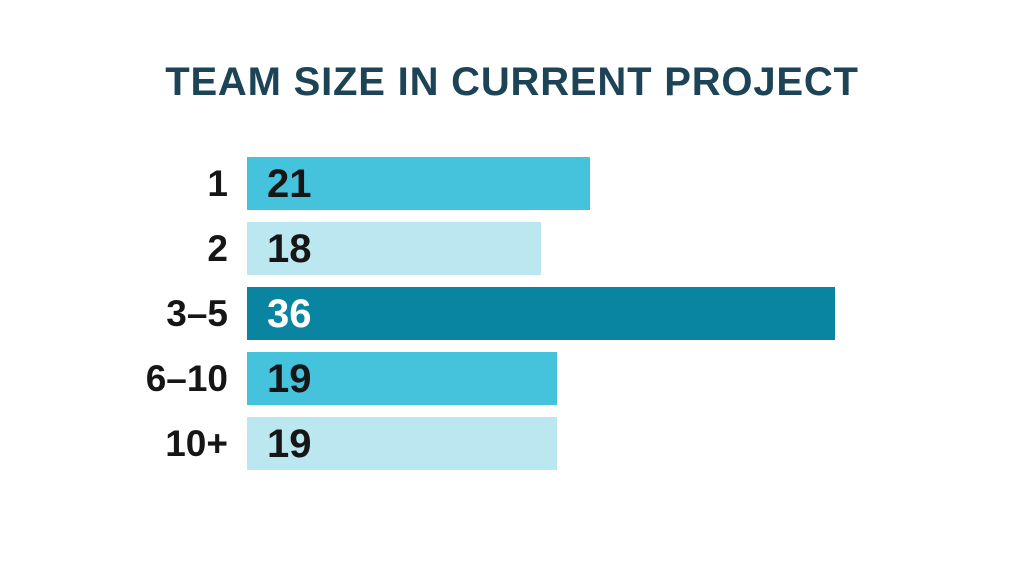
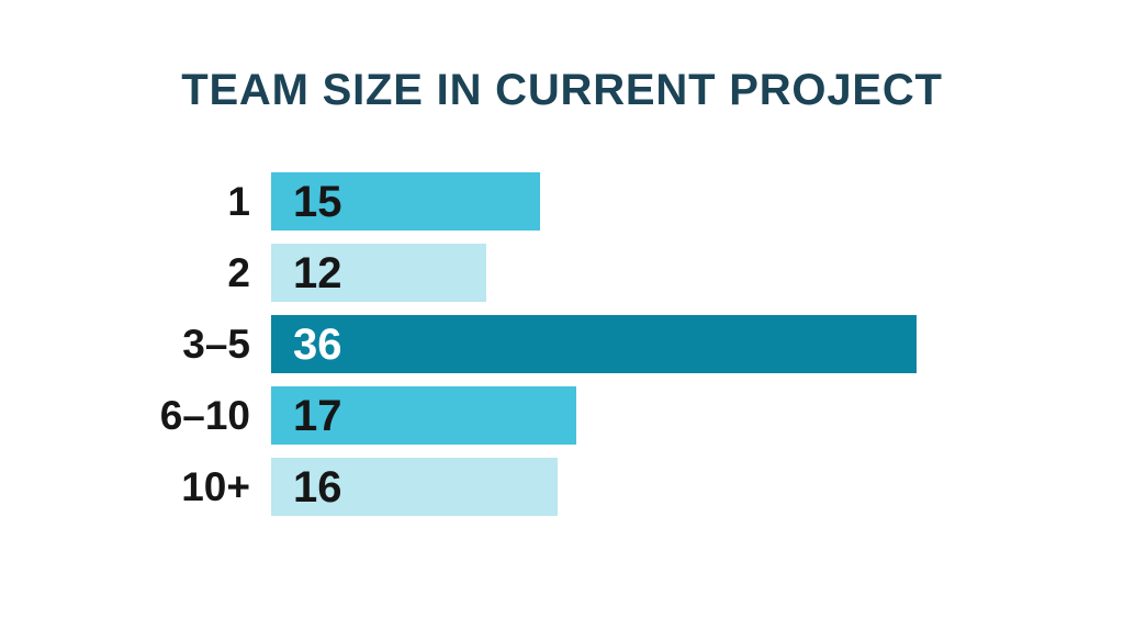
1: 21 -> 15
2: 18 -> 12
6–10: 19 -> 17
10+: 19 -> 16
